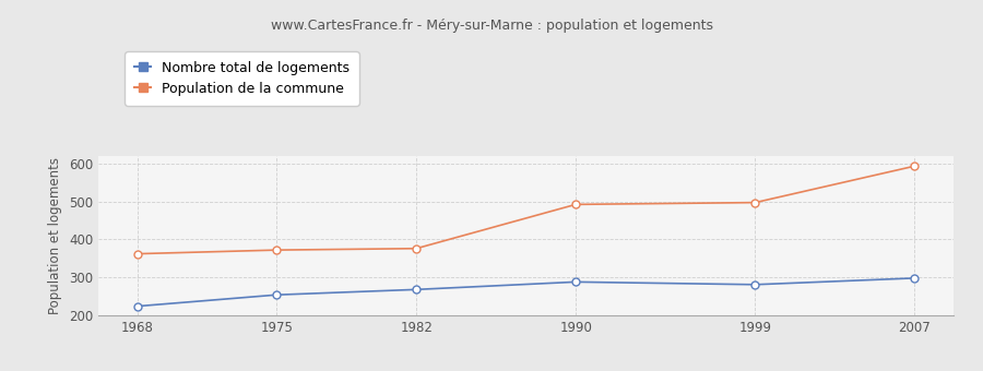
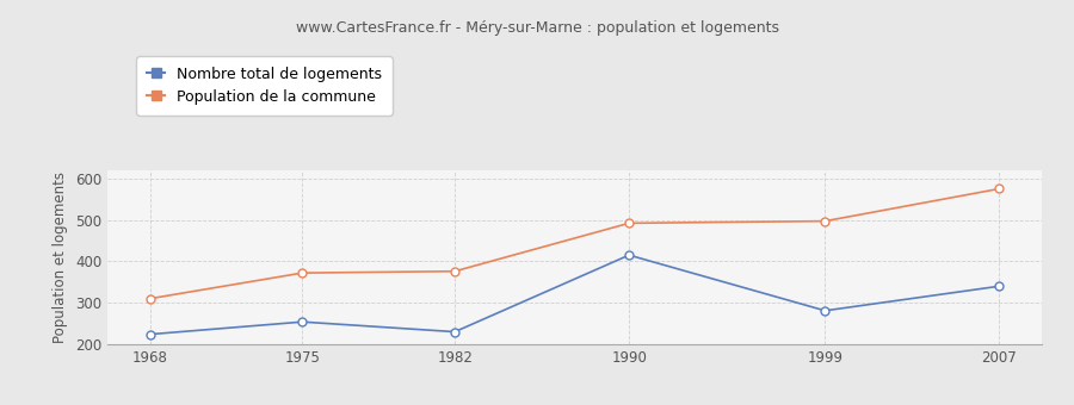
Population de la commune/1968: 362 -> 310
Nombre total de logements/1982: 268 -> 230
Nombre total de logements/1990: 288 -> 415
Nombre total de logements/2007: 298 -> 340
Population de la commune/2007: 593 -> 575
